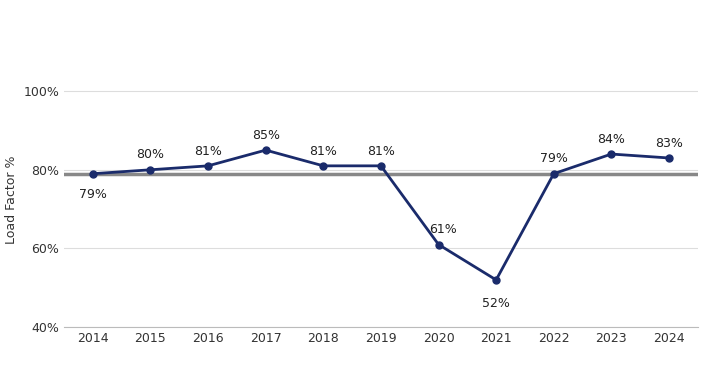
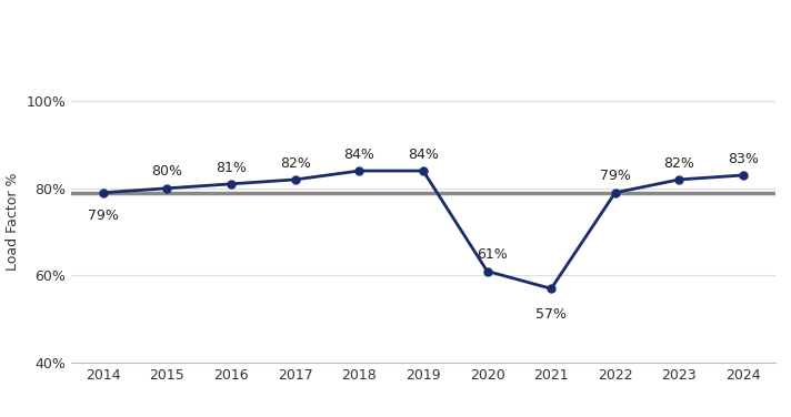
2017: 85% -> 82%
2018: 81% -> 84%
2019: 81% -> 84%
2021: 52% -> 57%
2023: 84% -> 82%
